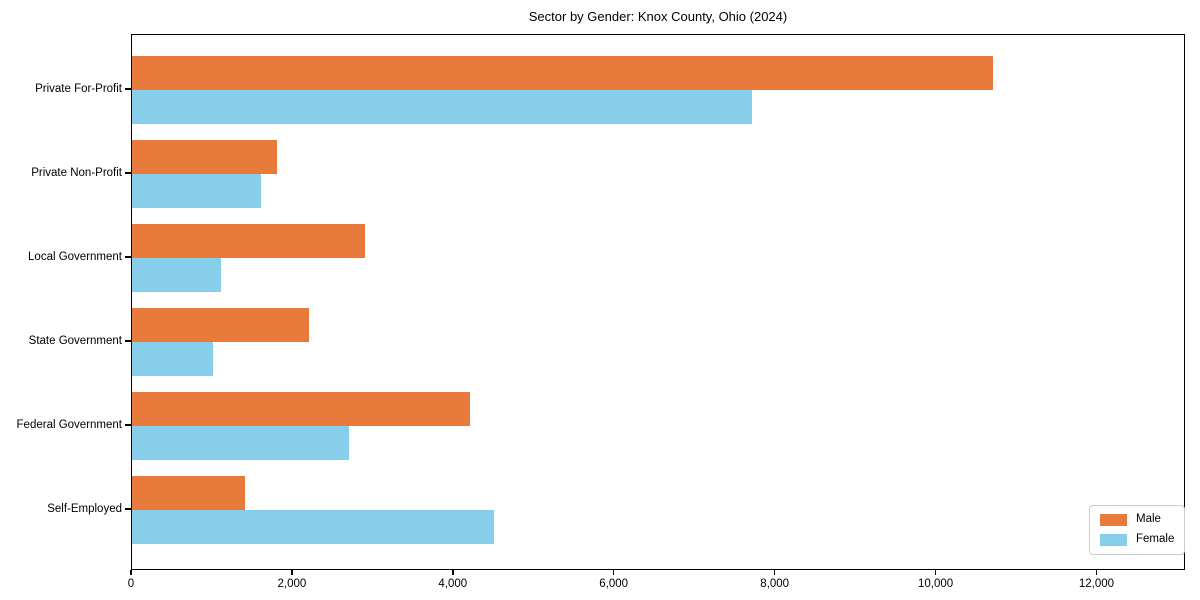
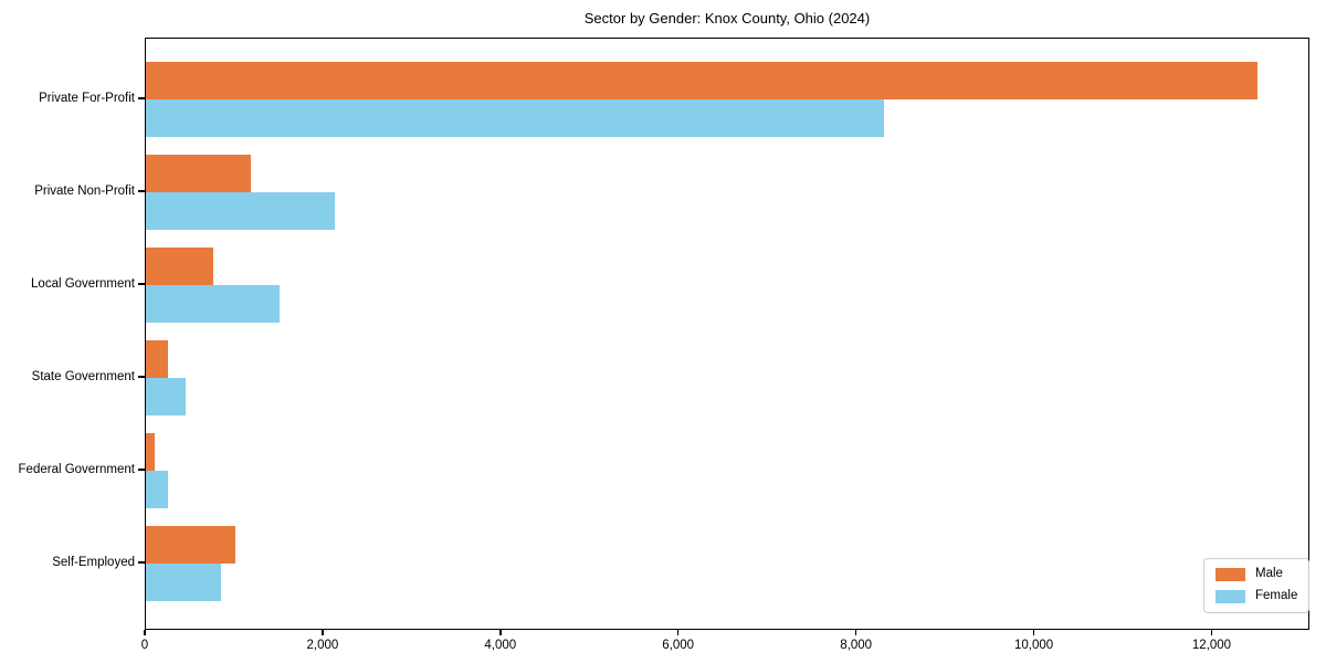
Male/Private For-Profit: 10700 -> 12500
Female/Private For-Profit: 7700 -> 8300
Male/Private Non-Profit: 1800 -> 1200
Female/Private Non-Profit: 1600 -> 2100
Male/Local Government: 2900 -> 800
Female/Local Government: 1100 -> 1500
Male/State Government: 2200 -> 200
Female/State Government: 1000 -> 400
Male/Federal Government: 4200 -> 100
Female/Federal Government: 2700 -> 200
Male/Self-Employed: 1400 -> 1000
Female/Self-Employed: 4500 -> 800
